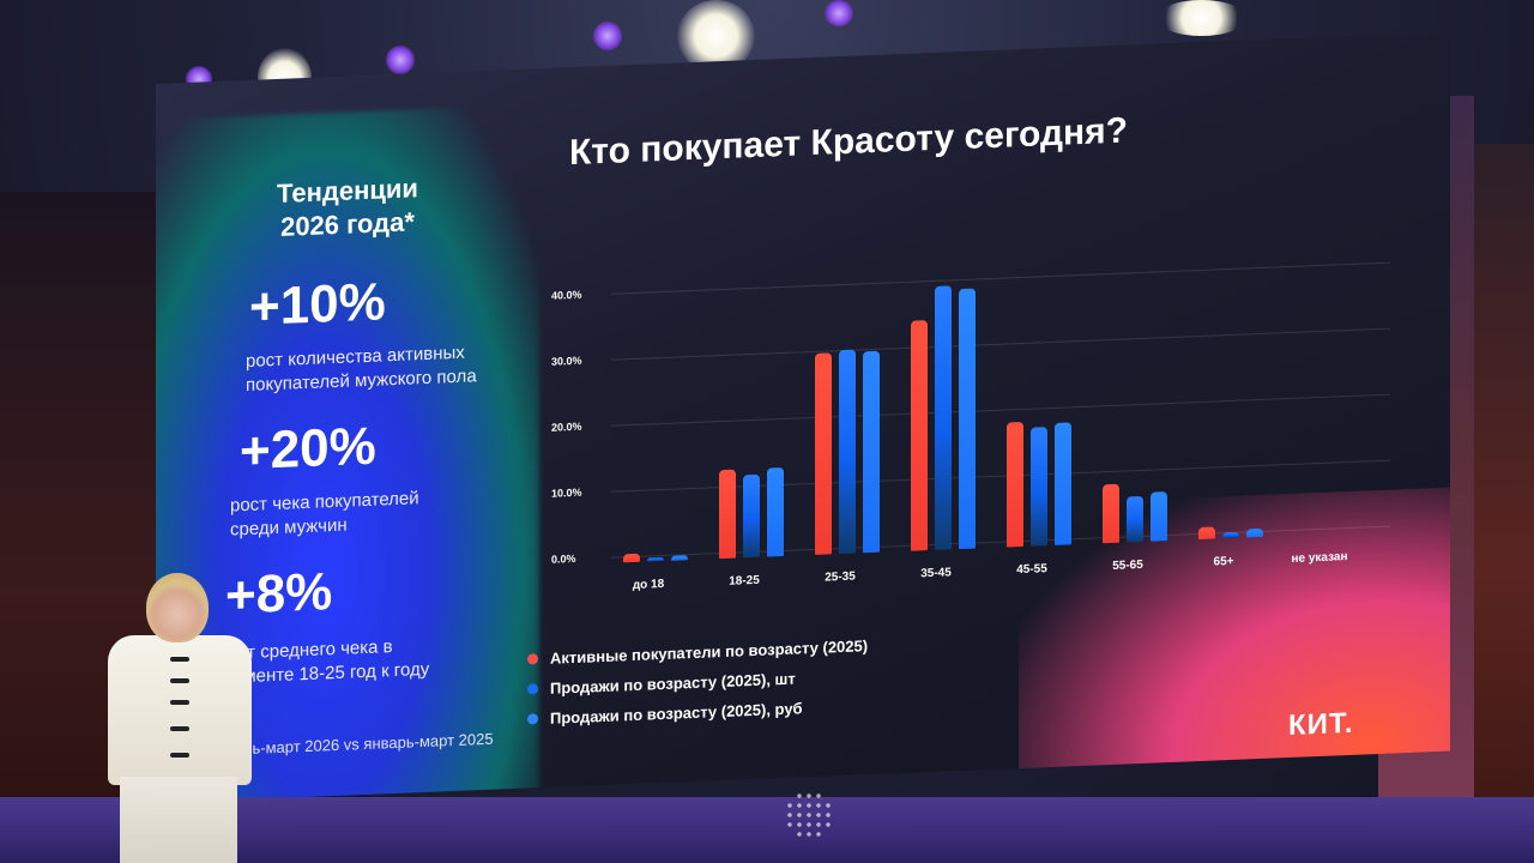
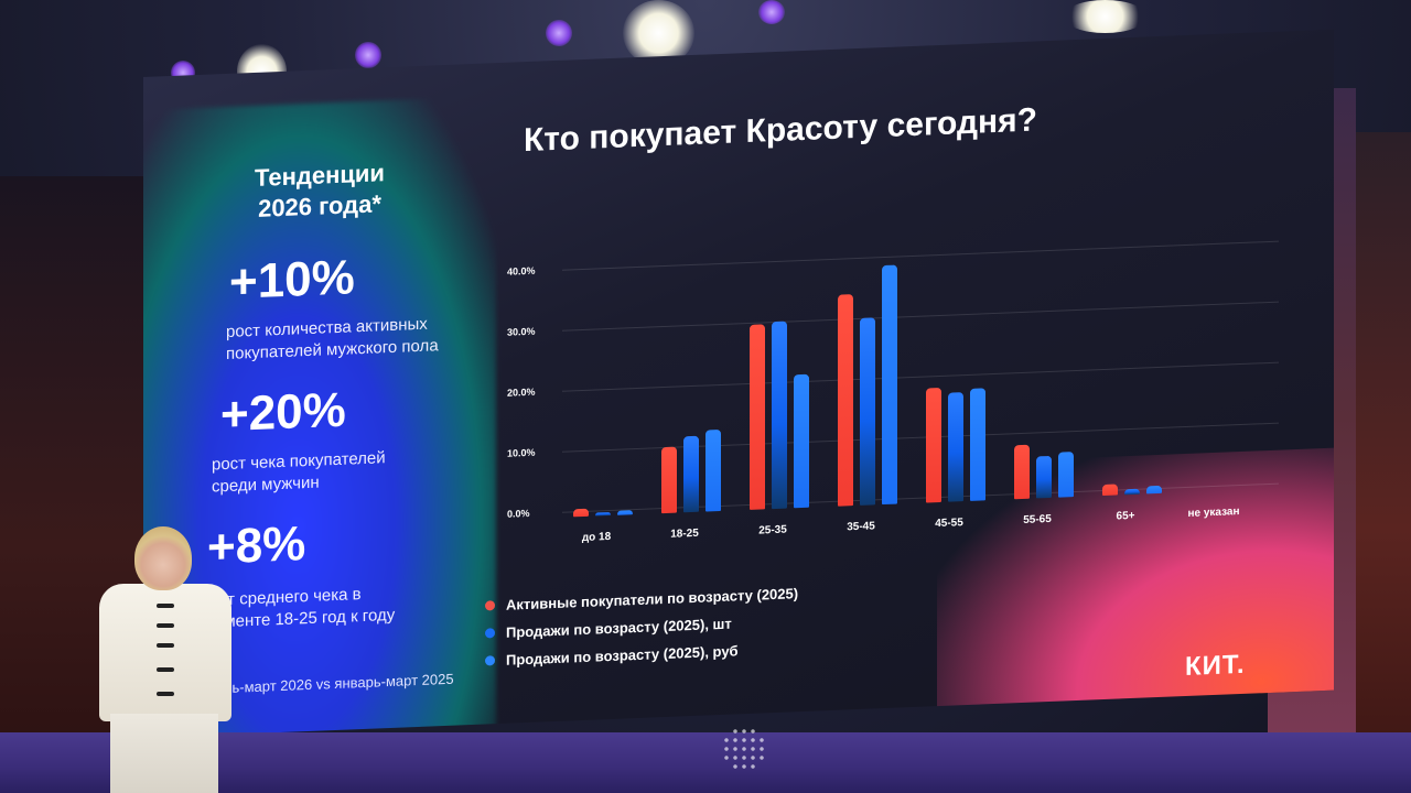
Активные покупатели по возрасту (2025)/18-25: 14% -> 11%
Продажи по возрасту (2025), руб/25-35: 30% -> 22%
Продажи по возрасту (2025), шт/35-45: 40% -> 31%
